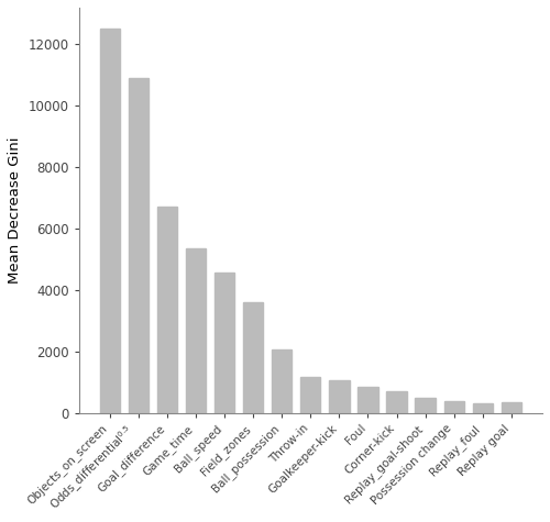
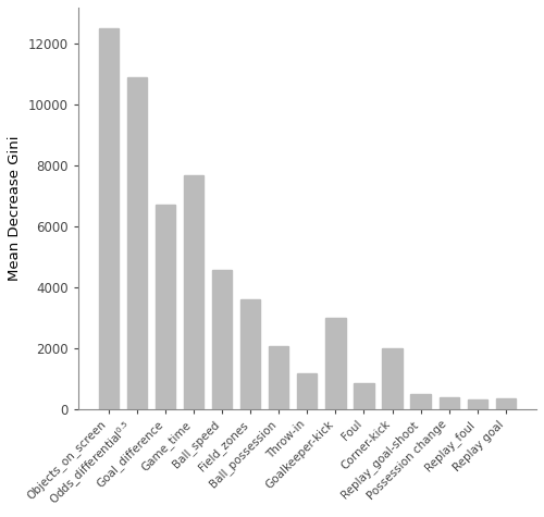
Game_time: 5350 -> 7700
Goalkeeper-kick: 1050 -> 3000
Corner-kick: 700 -> 2000
